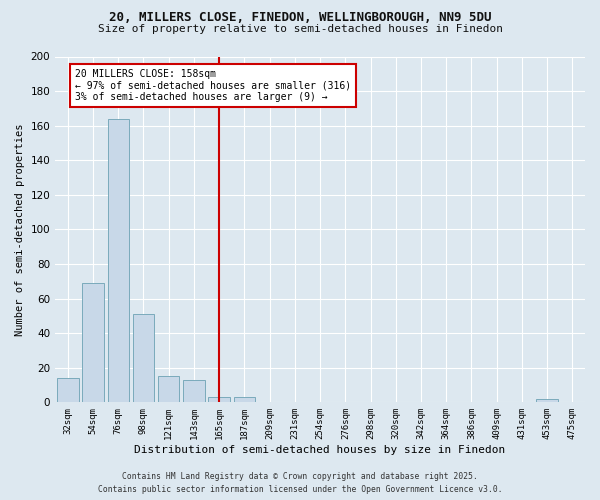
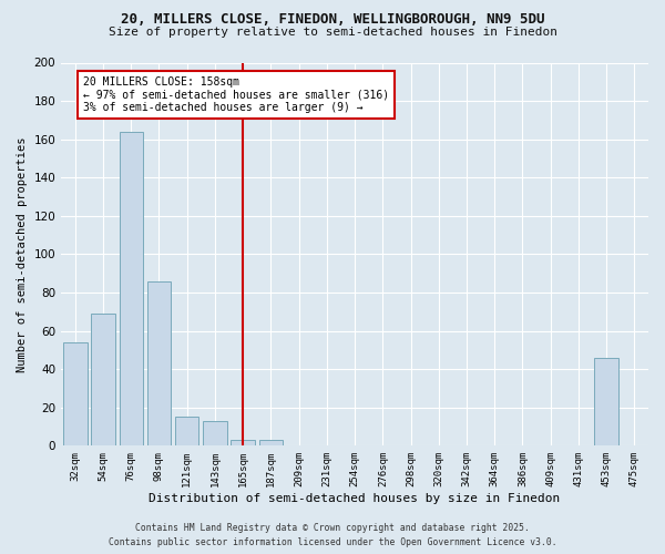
32sqm: 14 -> 54
98sqm: 51 -> 86
453sqm: 2 -> 46
